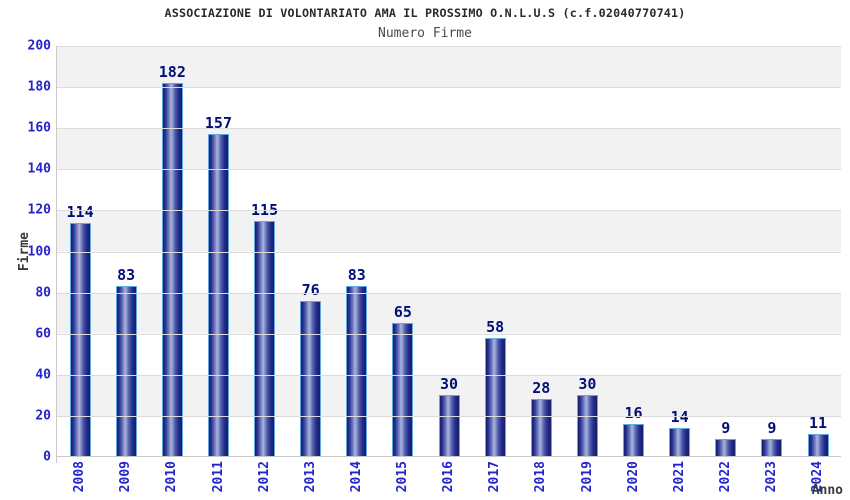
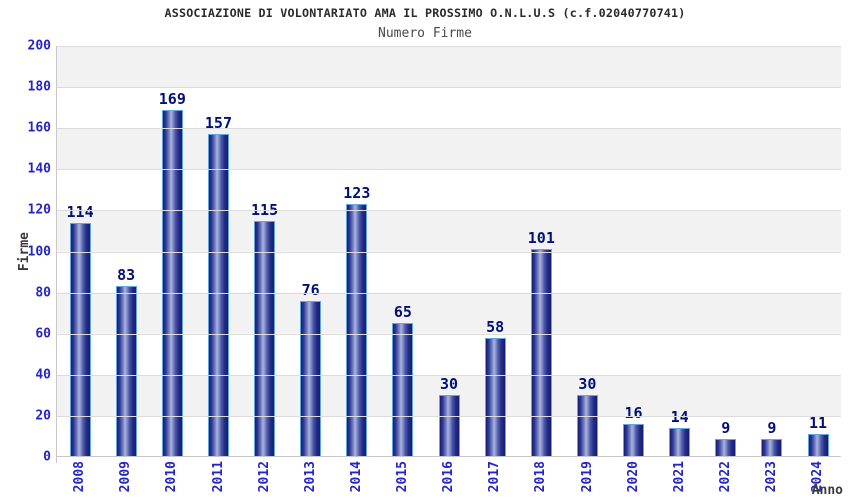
2010: 182 -> 169
2014: 83 -> 123
2018: 28 -> 101
